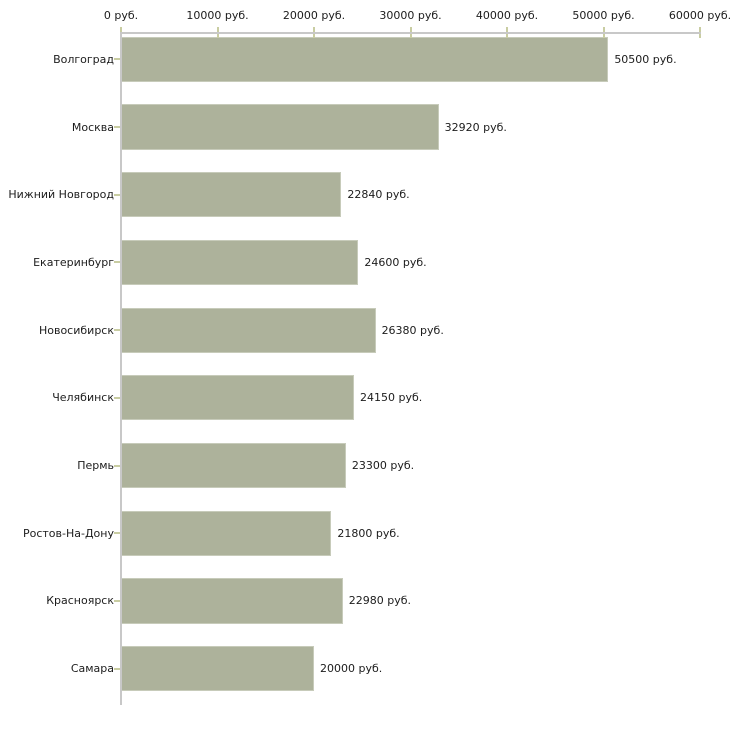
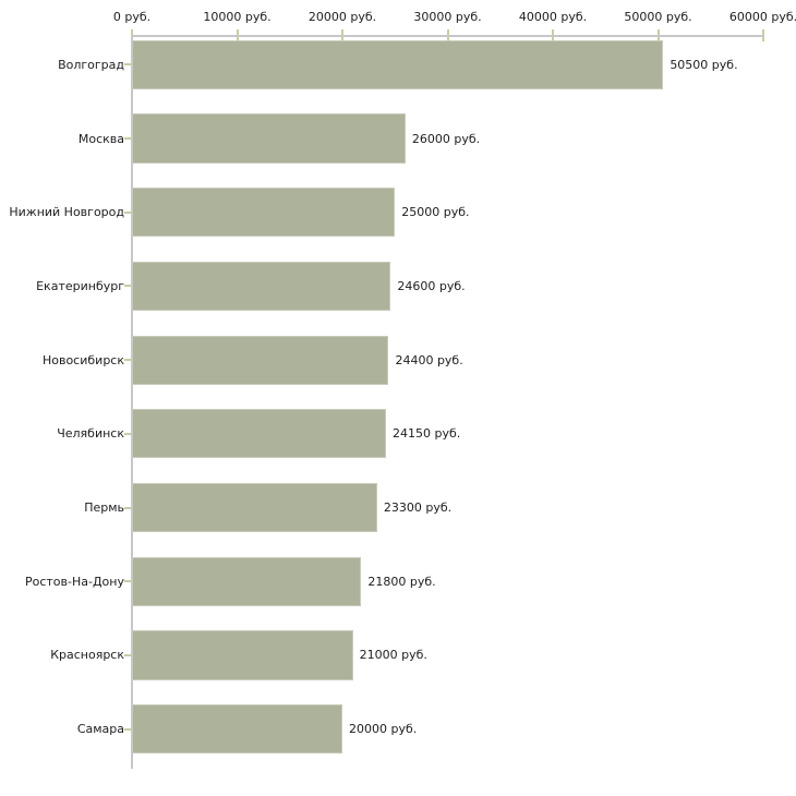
Москва: 32920 -> 26000
Нижний Новгород: 22840 -> 25000
Новосибирск: 26380 -> 24400
Красноярск: 22980 -> 21000
